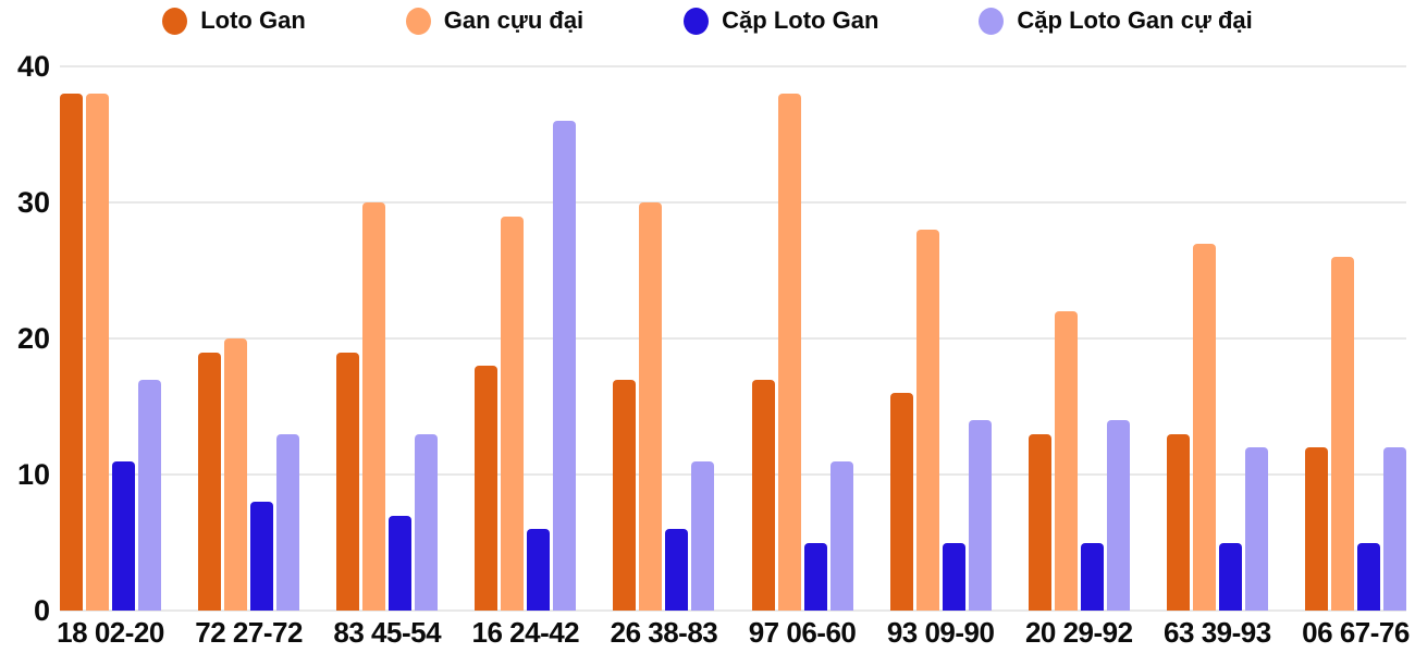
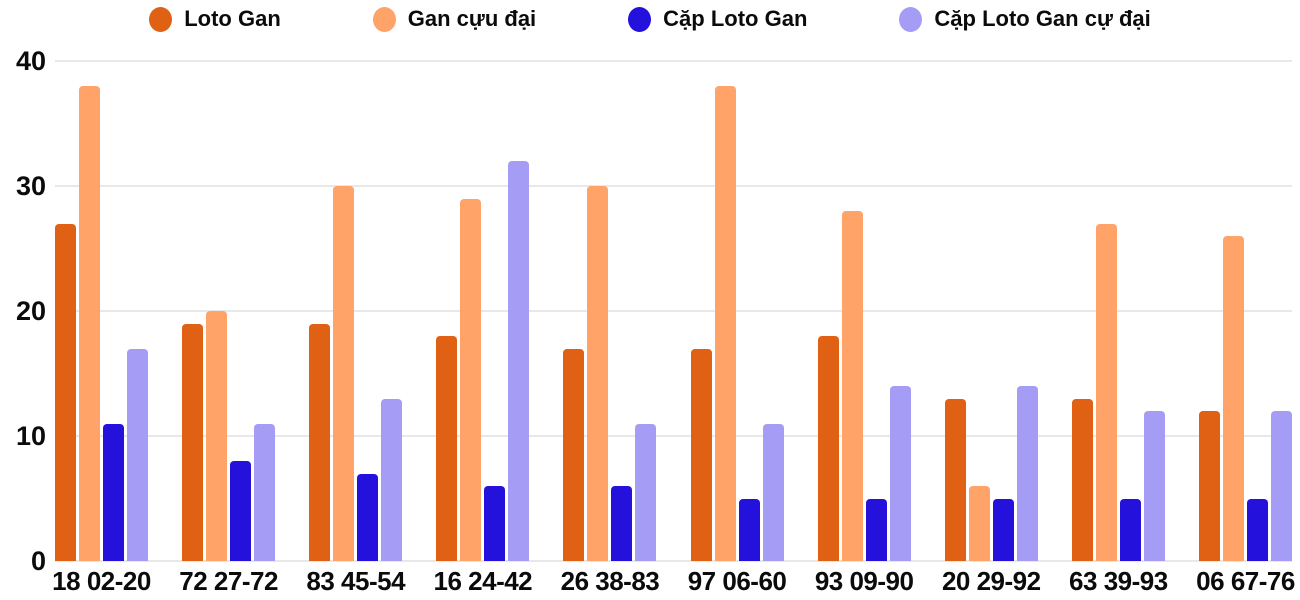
Loto Gan/18 02-20: 38 -> 27
Cặp Loto Gan cự đại/72 27-72: 13 -> 11
Cặp Loto Gan cự đại/16 24-42: 36 -> 32
Loto Gan/93 09-90: 16 -> 18
Gan cựu đại/20 29-92: 22 -> 6
